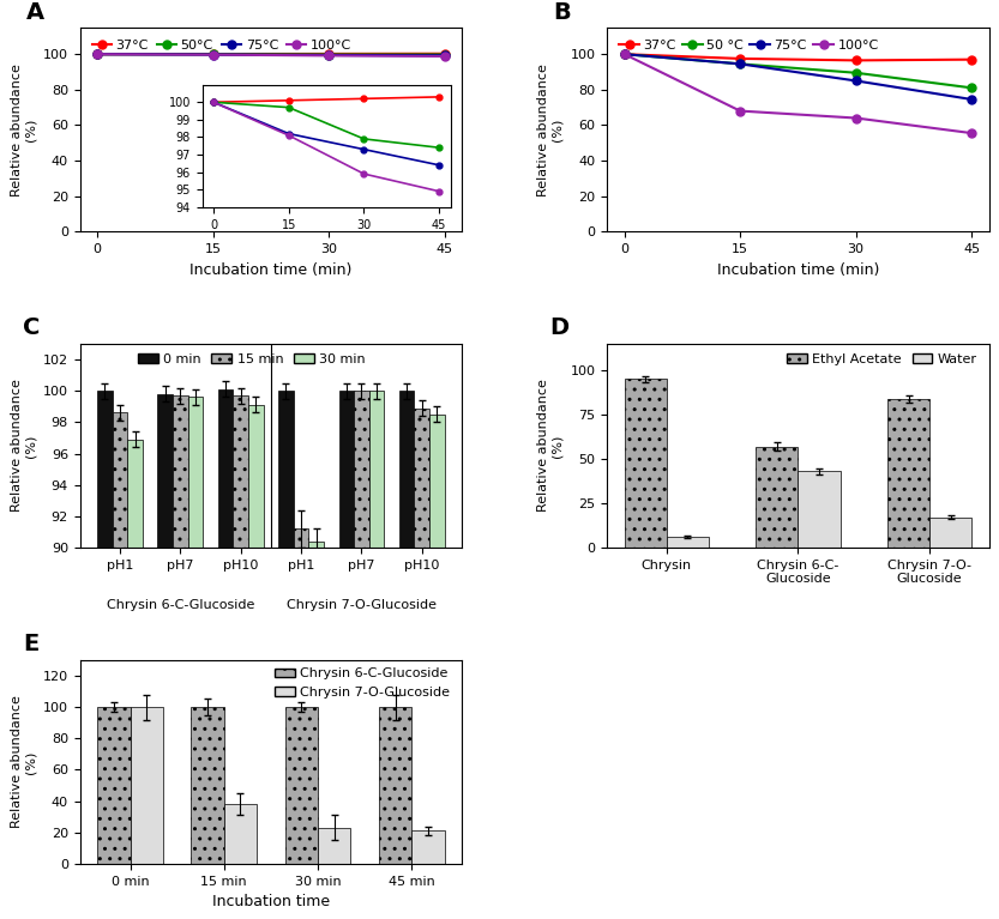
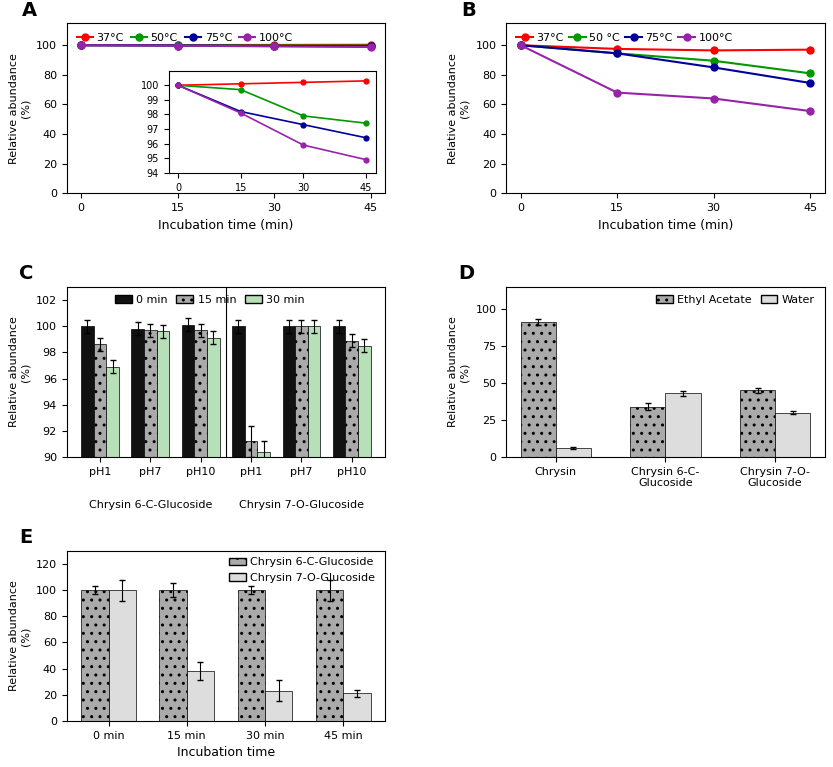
Ethyl Acetate/Chrysin: 95 -> 91
Ethyl Acetate/Chrysin 6-C- Glucoside: 57 -> 34
Ethyl Acetate/Chrysin 7-O- Glucoside: 84 -> 45
Water/Chrysin 7-O- Glucoside: 17 -> 30
